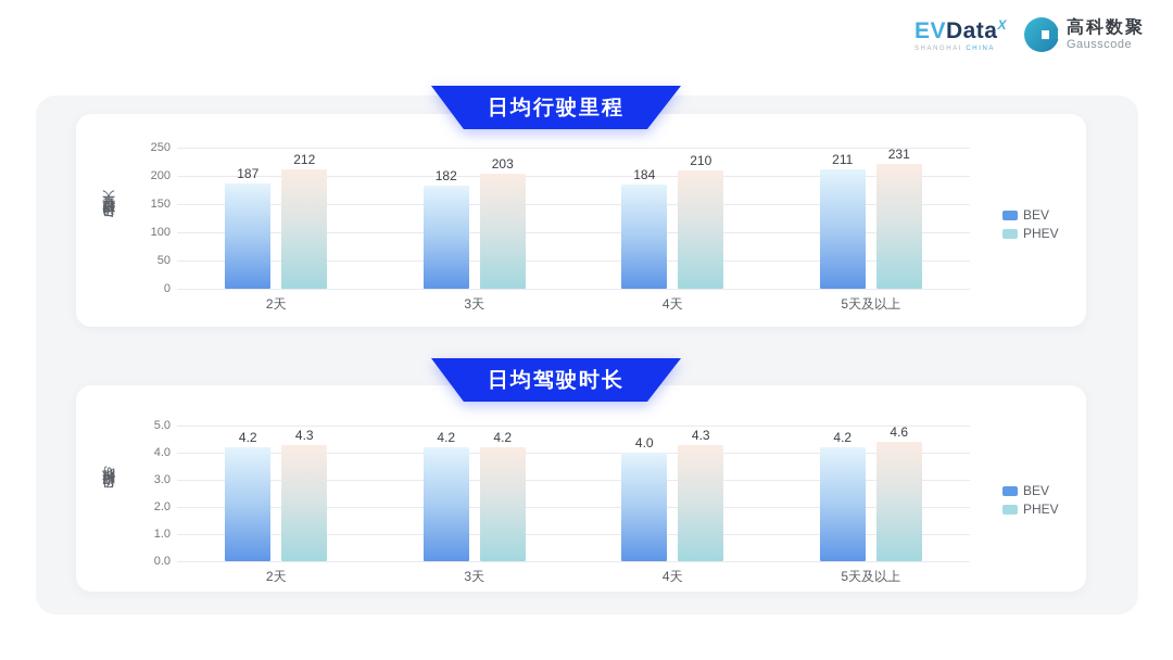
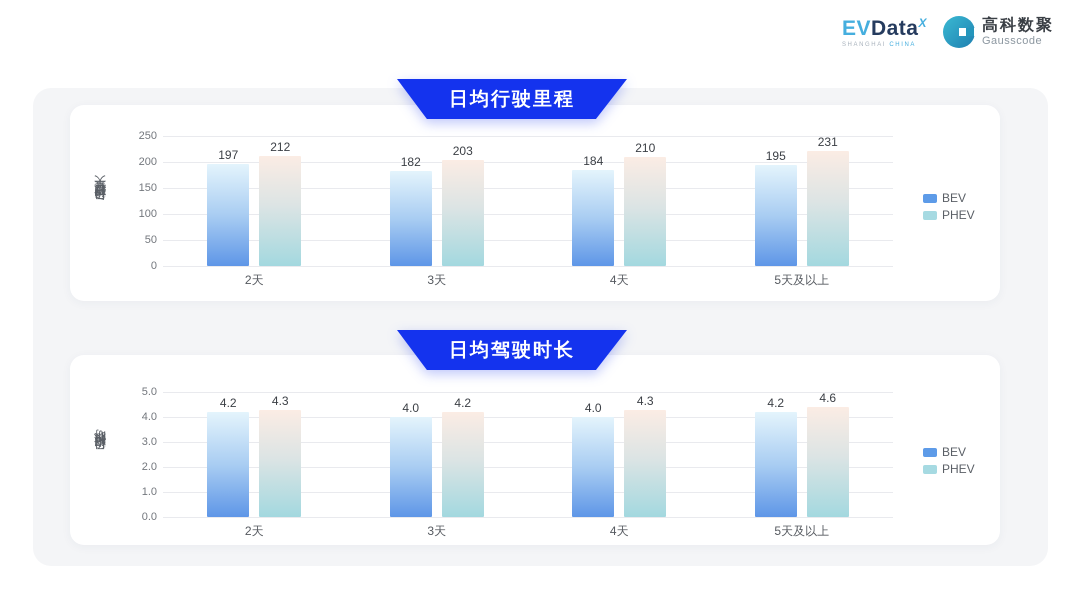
日均行驶里程/BEV/2天: 187 -> 197
日均行驶里程/BEV/5天及以上: 211 -> 195
日均驾驶时长/BEV/3天: 4.2 -> 4.0
